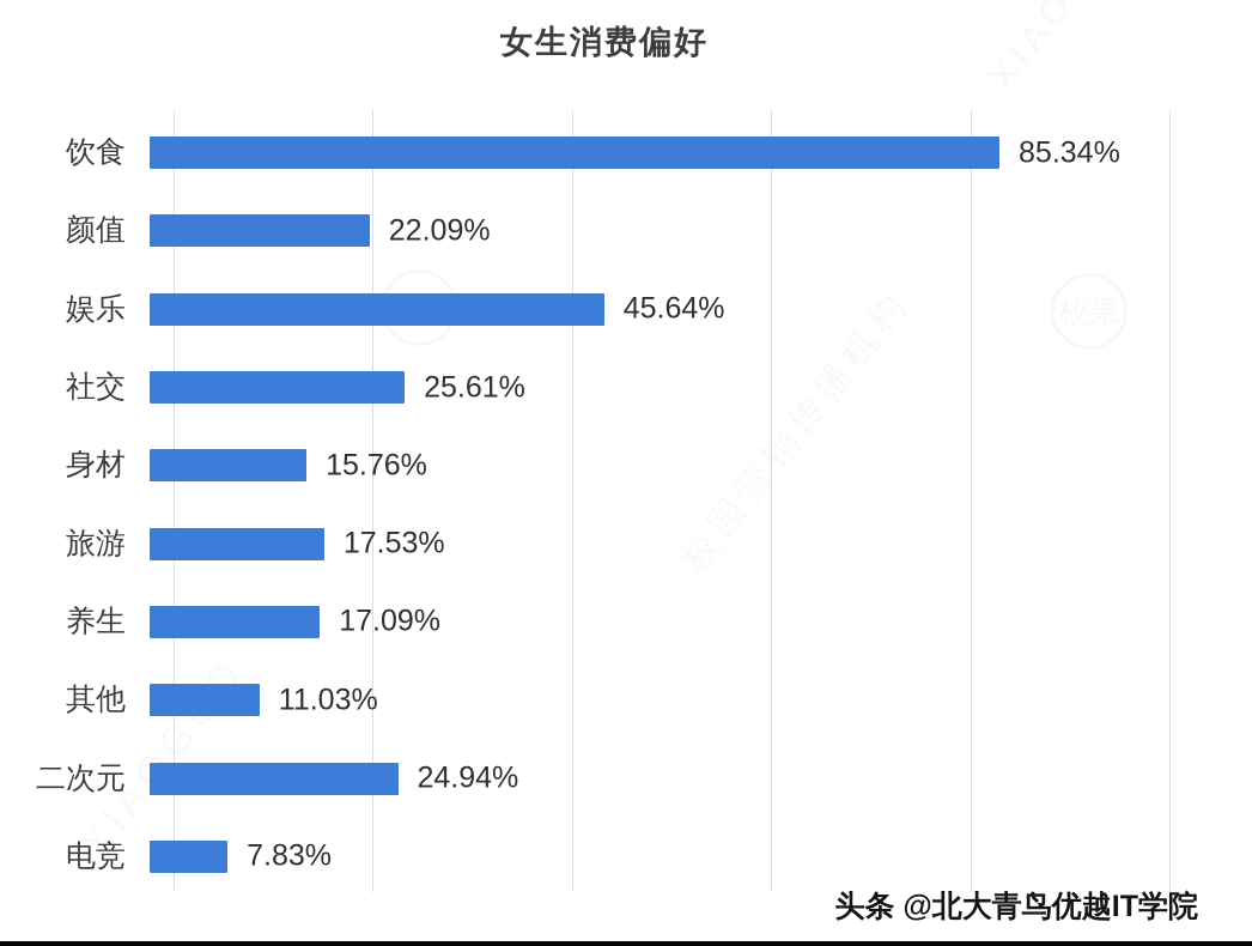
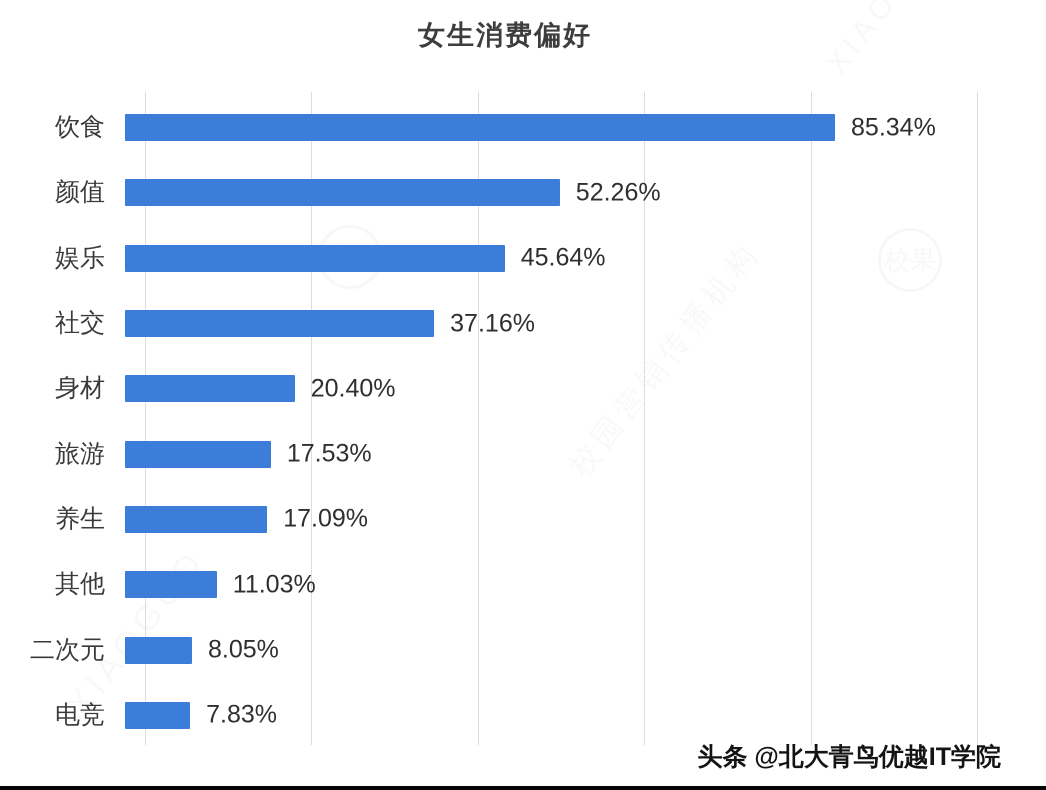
颜值: 22.09% -> 52.26%
社交: 25.61% -> 37.16%
身材: 15.76% -> 20.40%
二次元: 24.94% -> 8.05%
